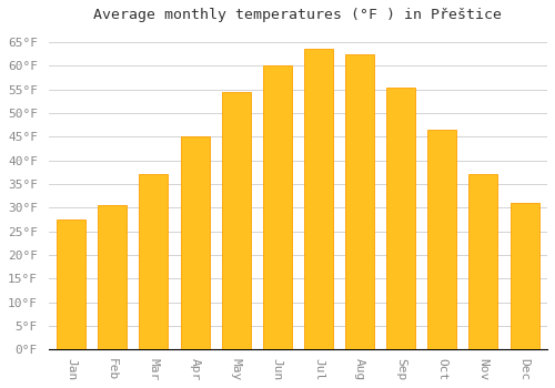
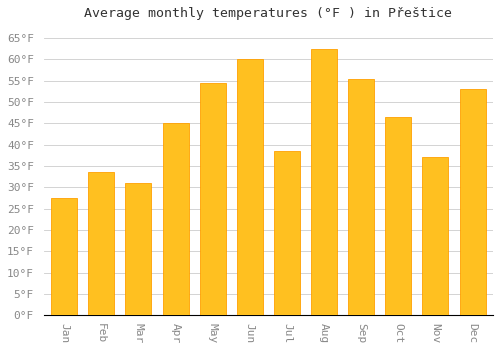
Feb: 30.5°F -> 33.5°F
Mar: 37.0°F -> 31.0°F
Jul: 63.5°F -> 38.5°F
Dec: 31.0°F -> 53.0°F
